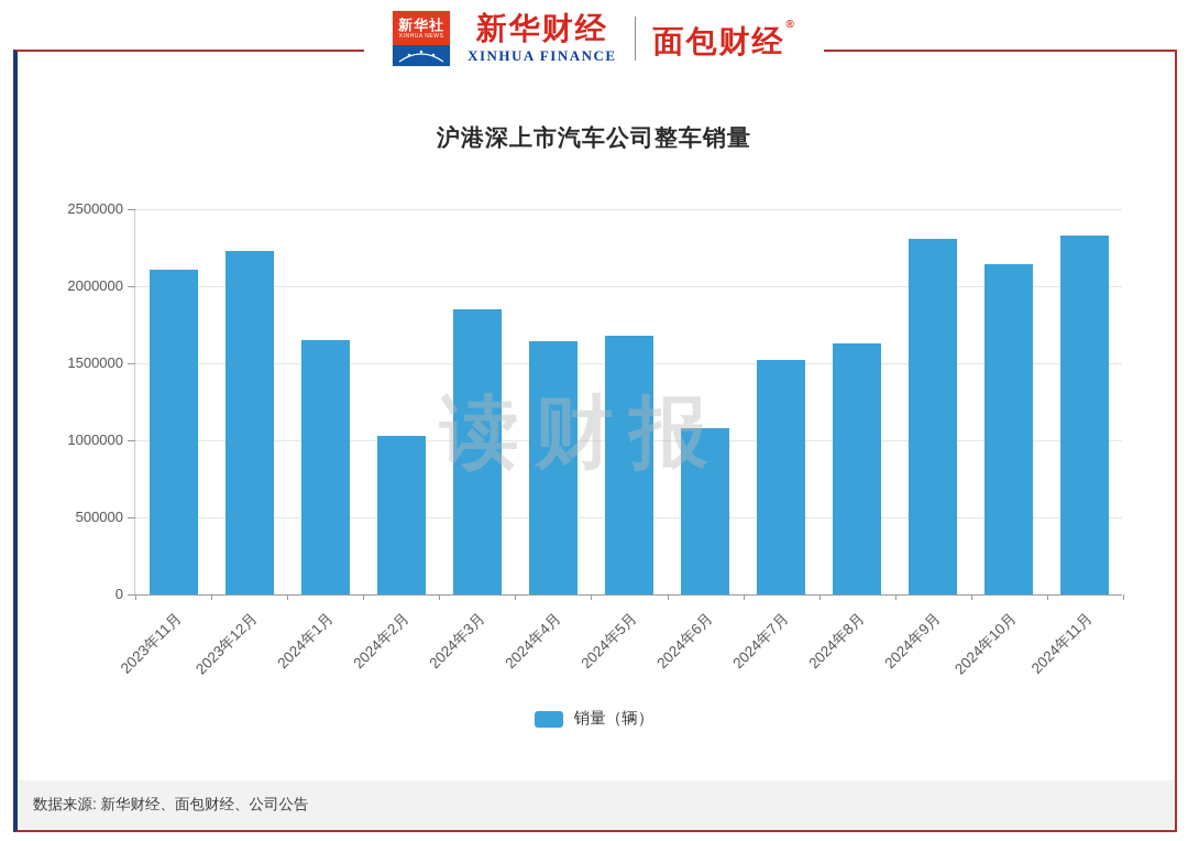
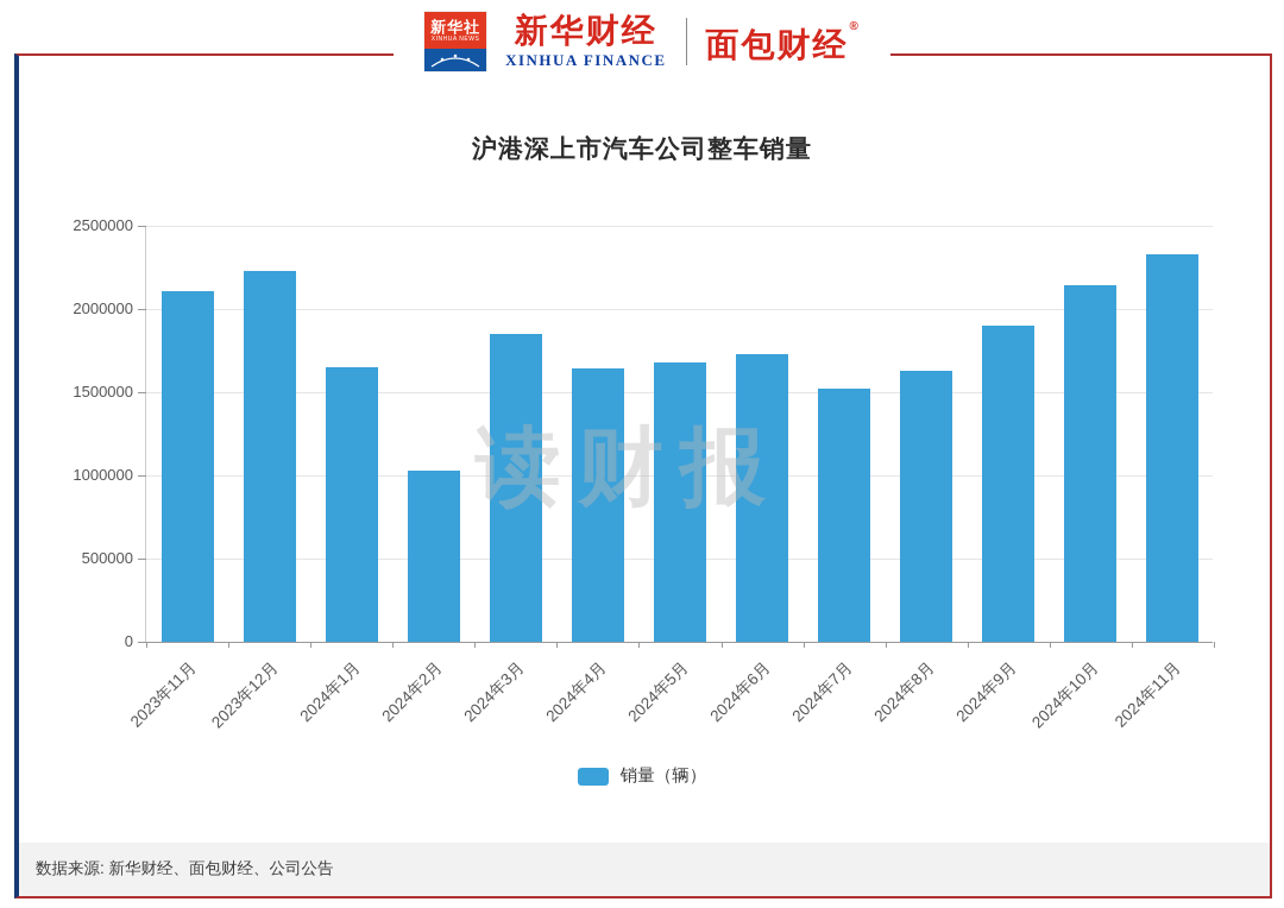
2024年6月: 1080000 -> 1730000
2024年9月: 2310000 -> 1900000
